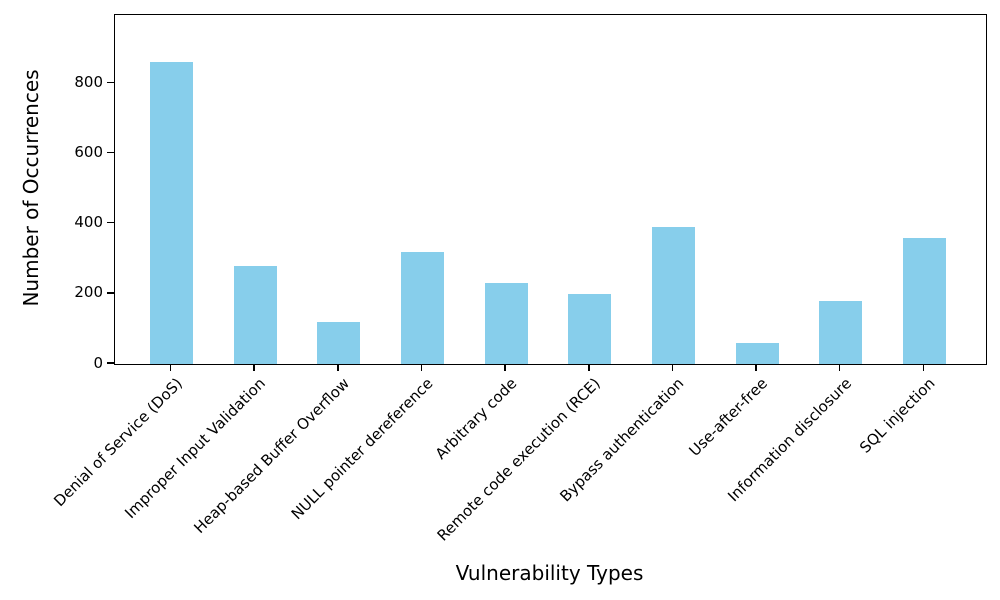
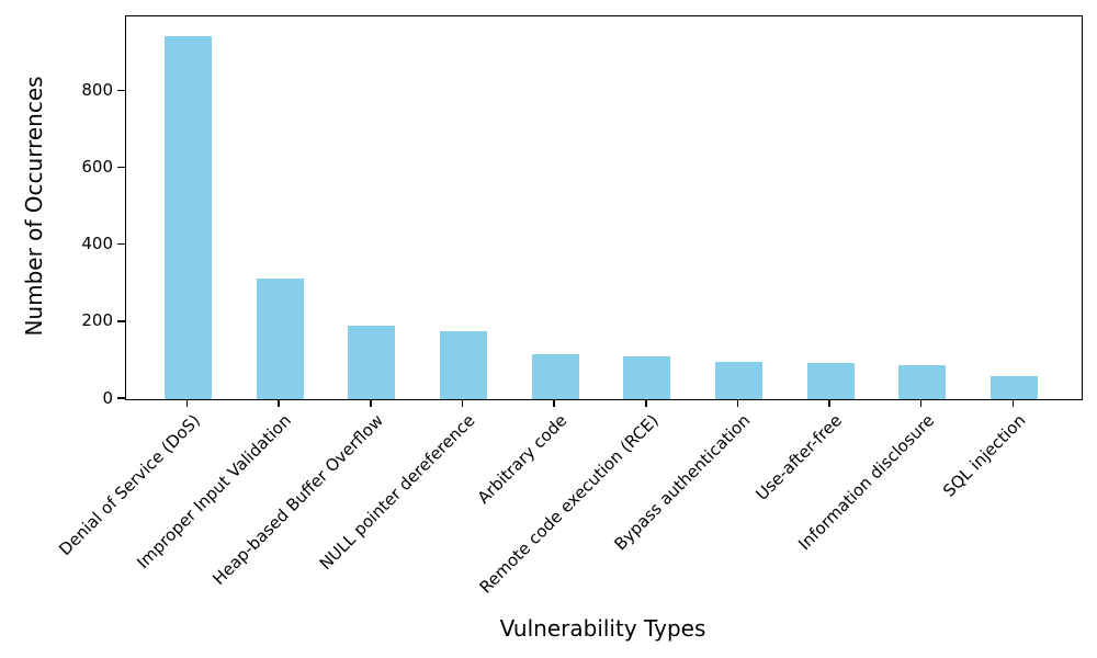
Denial of Service (DoS): 860 -> 940
Improper Input Validation: 280 -> 320
Heap-based Buffer Overflow: 120 -> 190
NULL pointer dereference: 320 -> 180
Arbitrary code: 230 -> 120
Remote code execution (RCE): 200 -> 110
Bypass authentication: 390 -> 100
Use-after-free: 60 -> 90
Information disclosure: 180 -> 90
SQL injection: 360 -> 60
